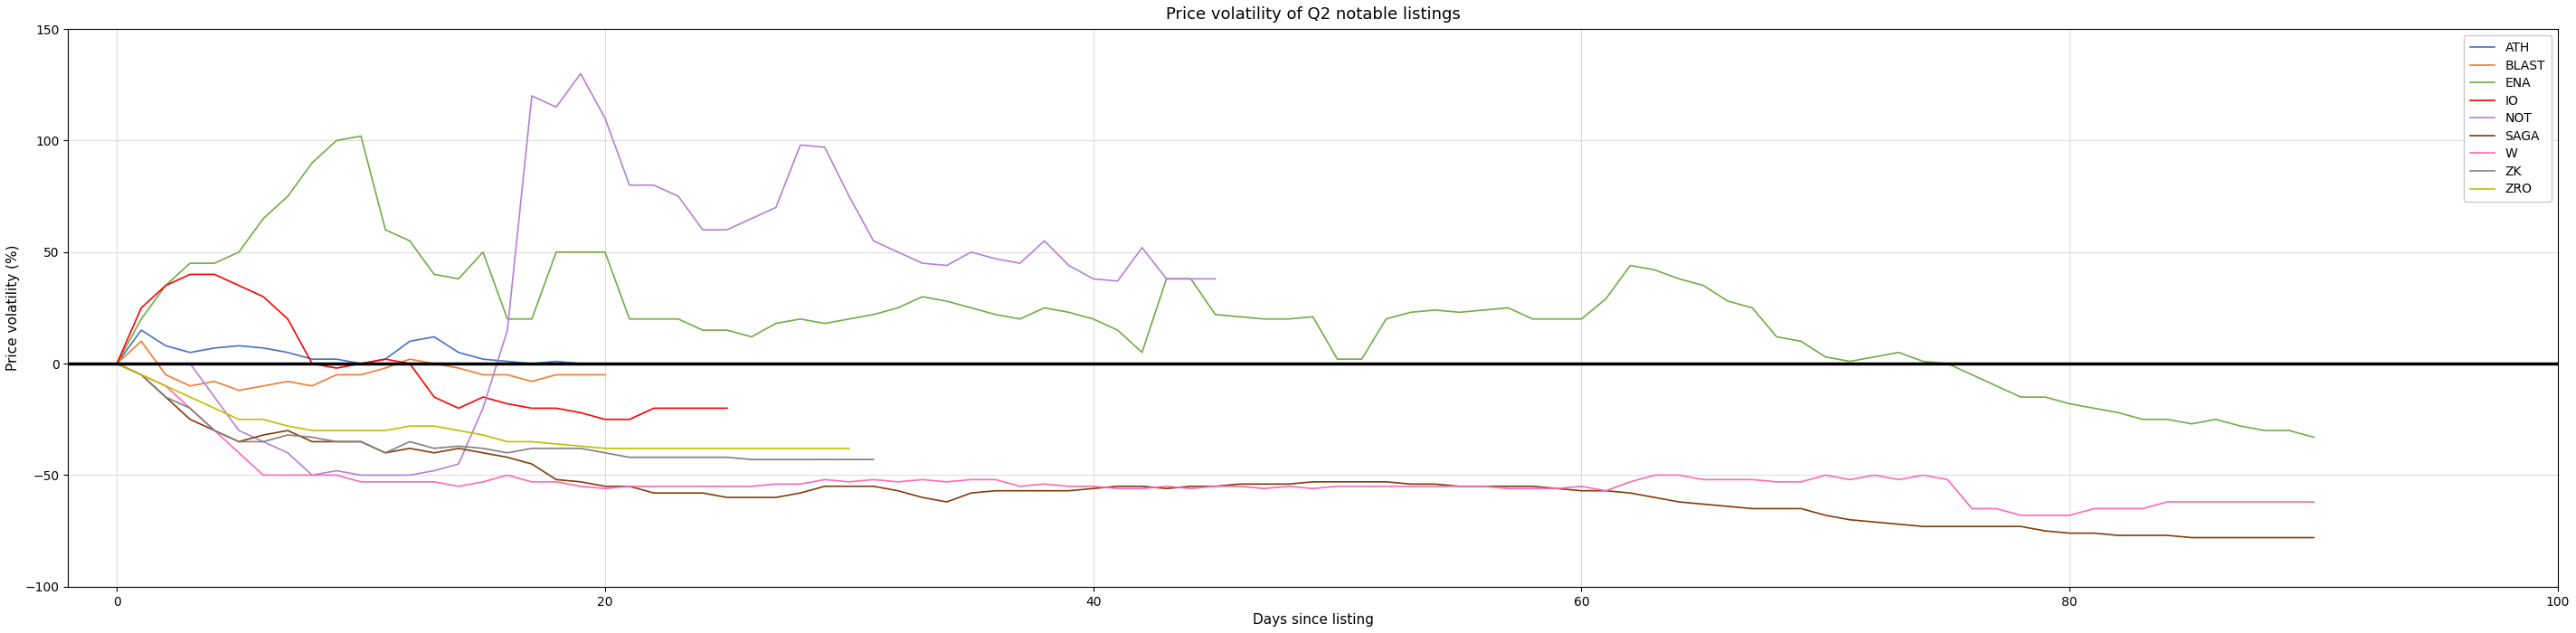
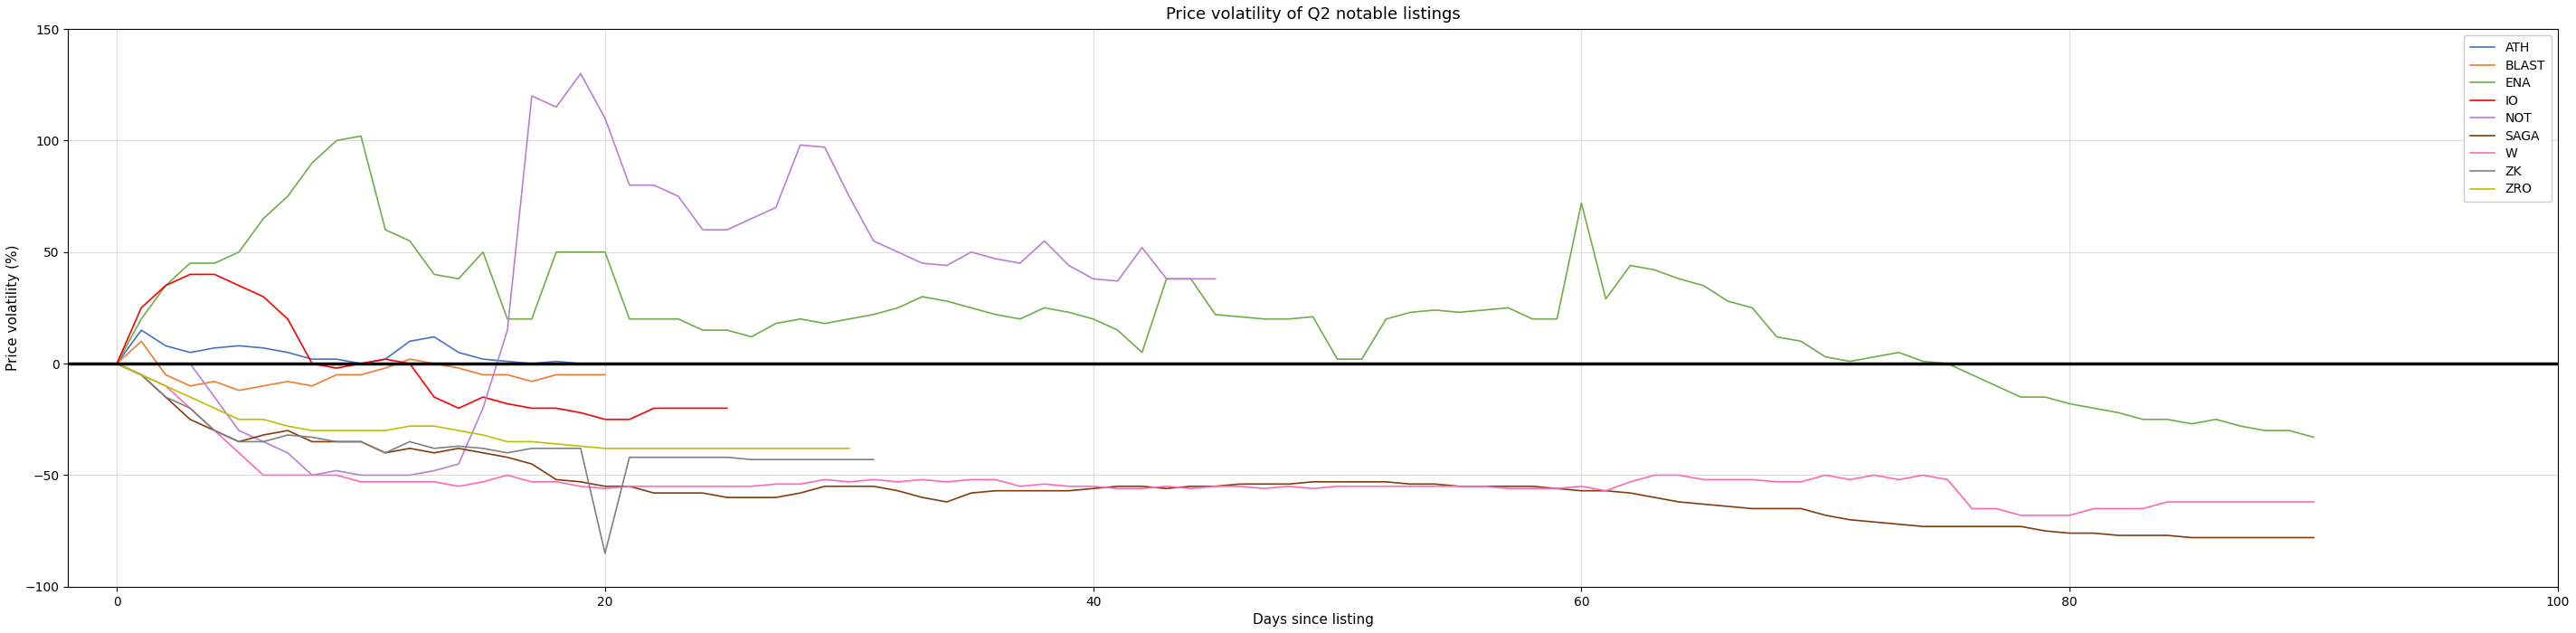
ZK/20: -40 -> -85
ENA/60: 20 -> 72
